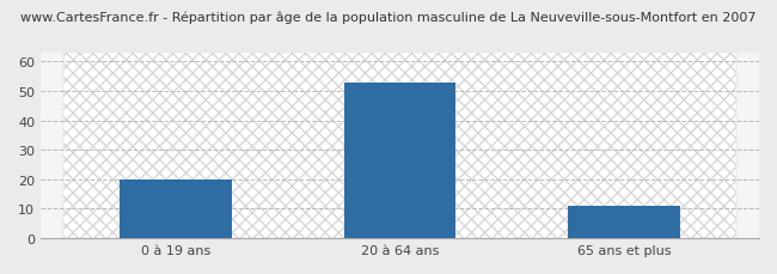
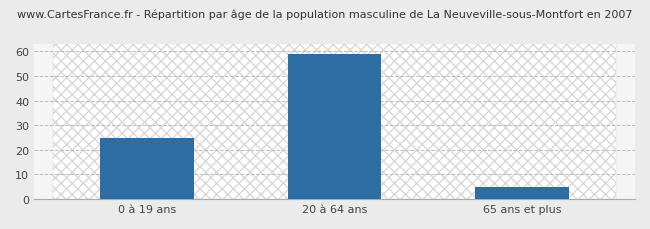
0 à 19 ans: 20 -> 25
20 à 64 ans: 53 -> 59
65 ans et plus: 11 -> 5
